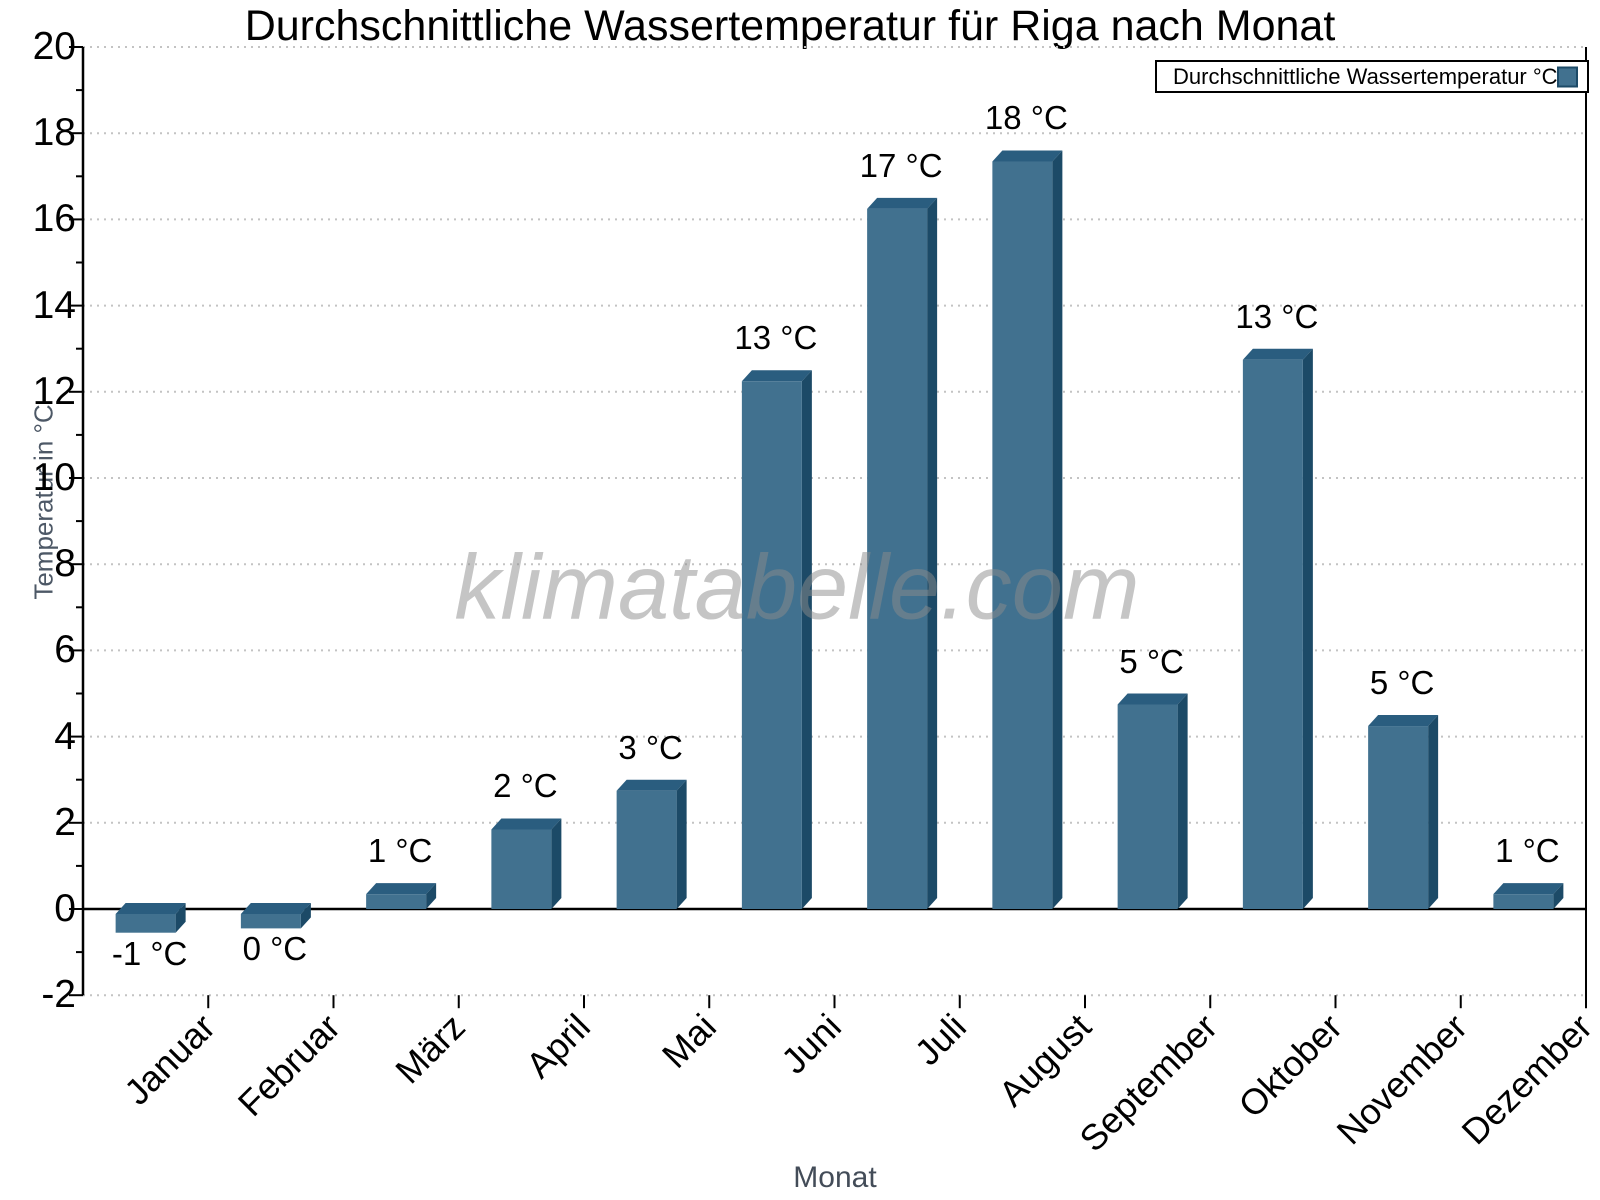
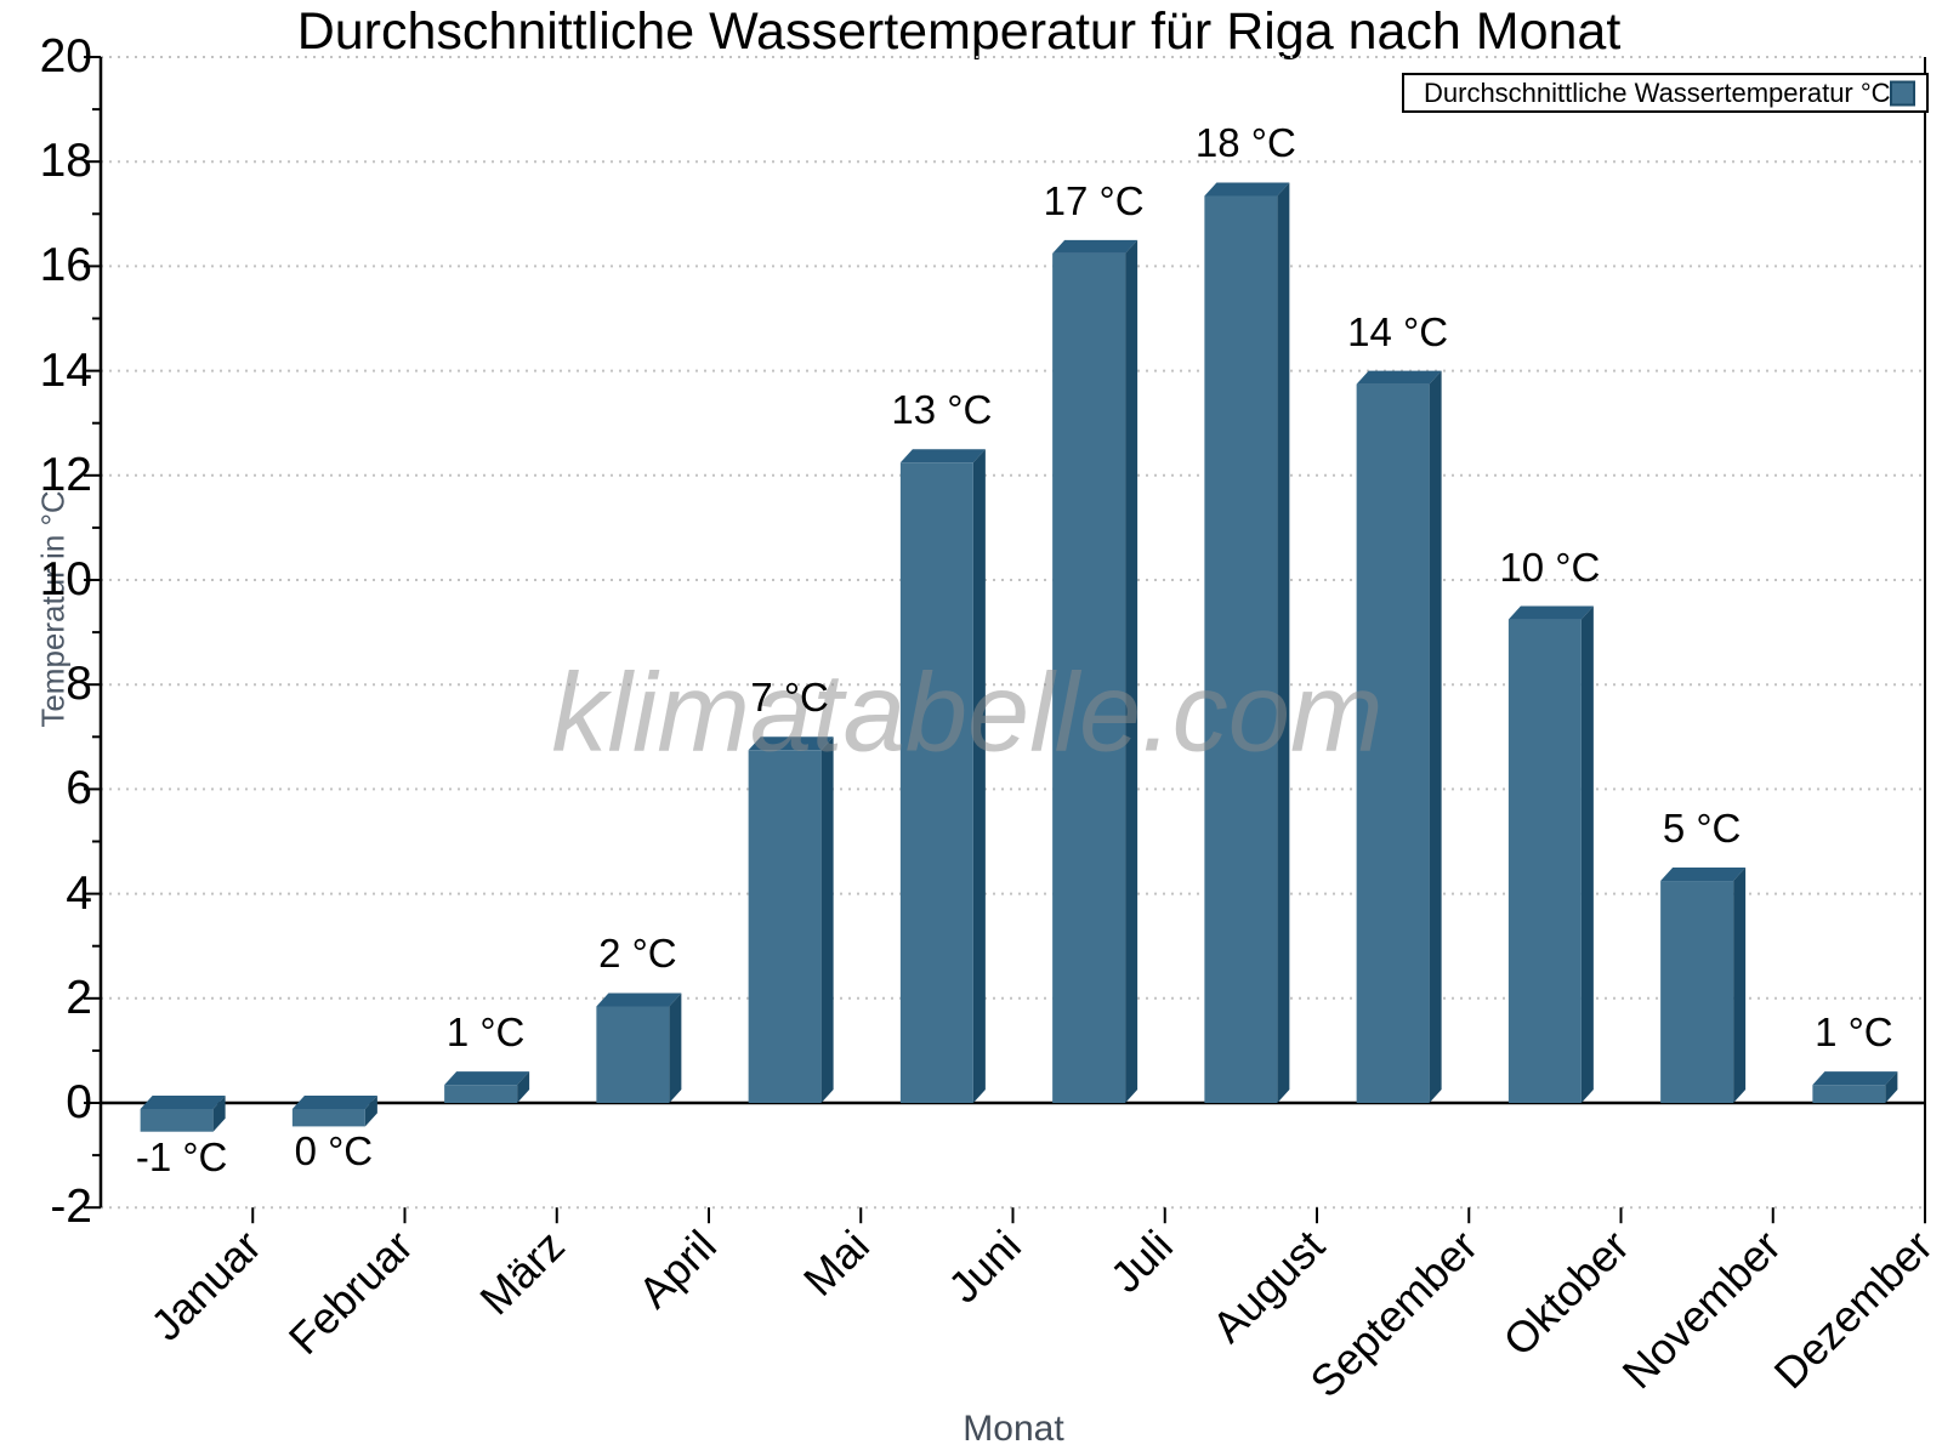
Mai: 3 -> 7
September: 5 -> 14
Oktober: 13 -> 10
